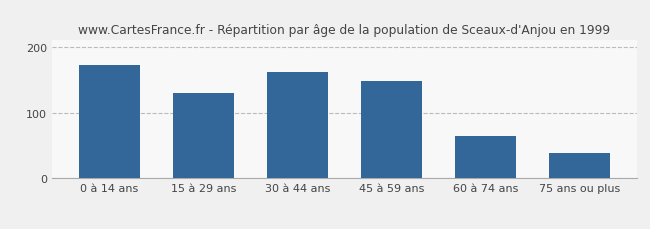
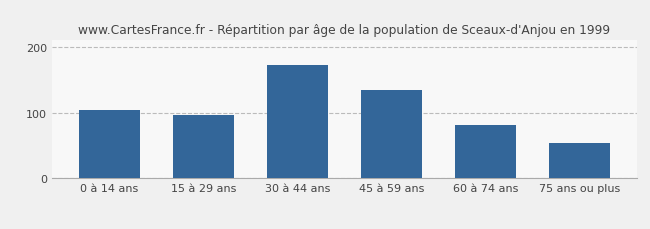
0 à 14 ans: 172 -> 104
15 à 29 ans: 130 -> 96
30 à 44 ans: 162 -> 172
45 à 59 ans: 148 -> 134
60 à 74 ans: 65 -> 82
75 ans ou plus: 38 -> 54
